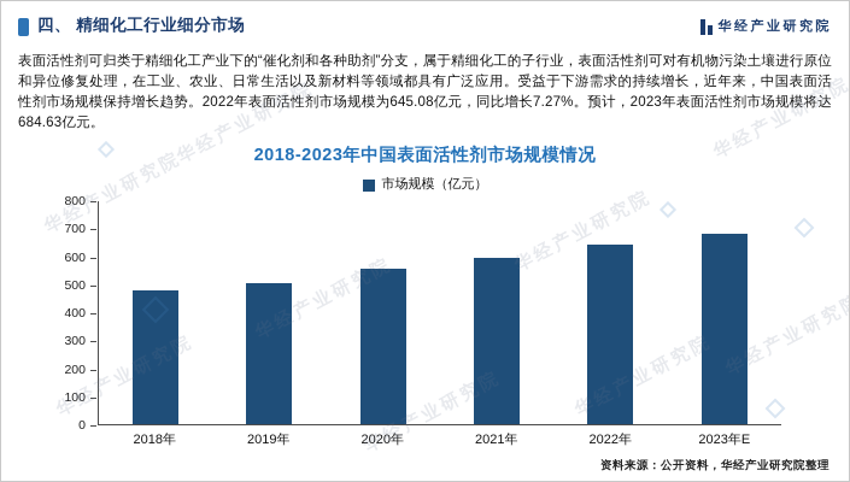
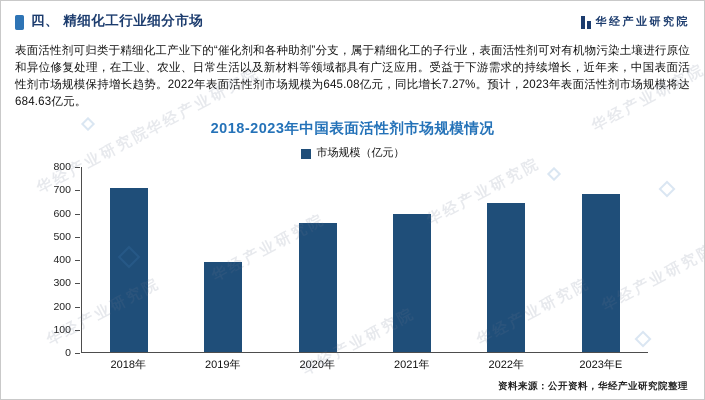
2018年: 480 -> 710
2019年: 510 -> 390
